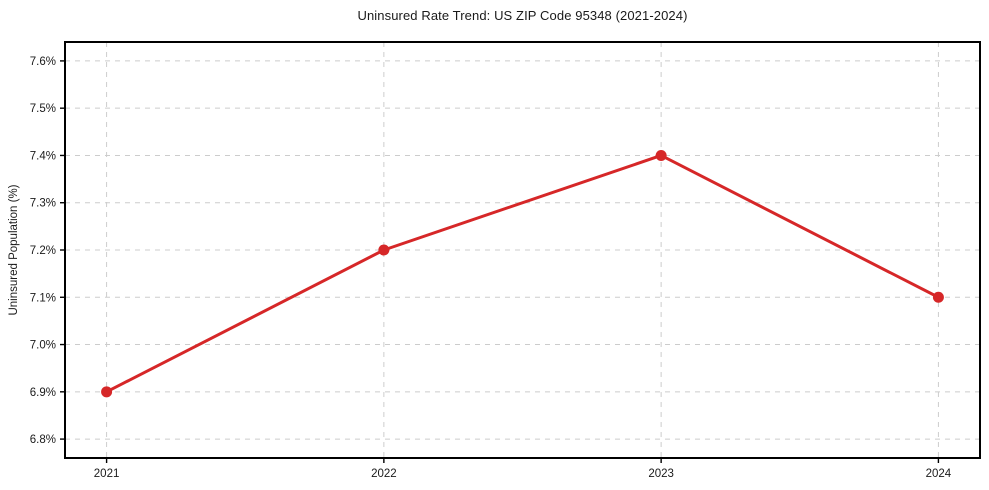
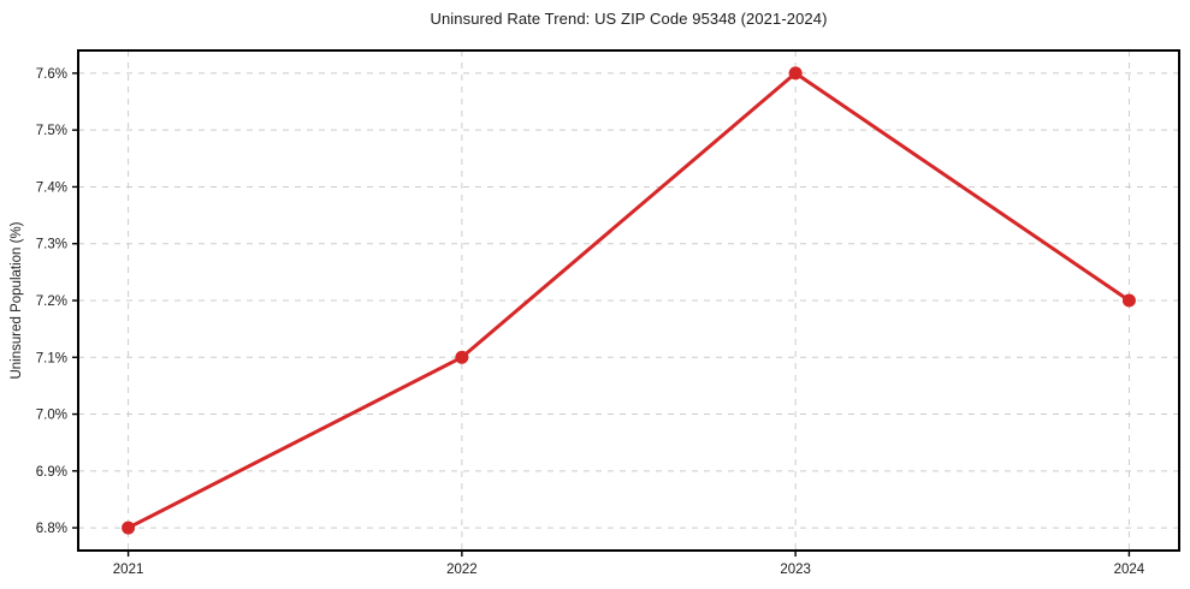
2021: 6.9% -> 6.8%
2022: 7.2% -> 7.1%
2023: 7.4% -> 7.6%
2024: 7.1% -> 7.2%
